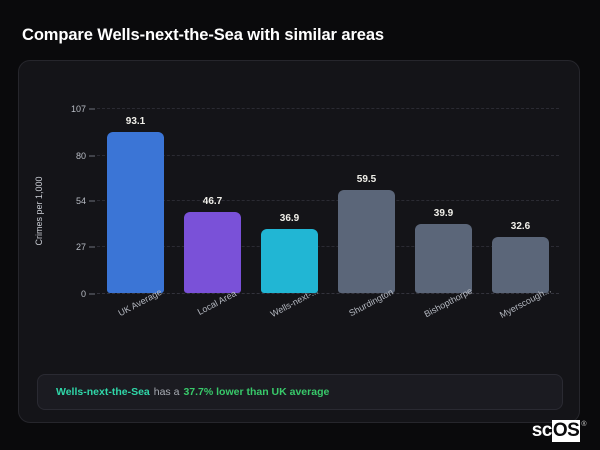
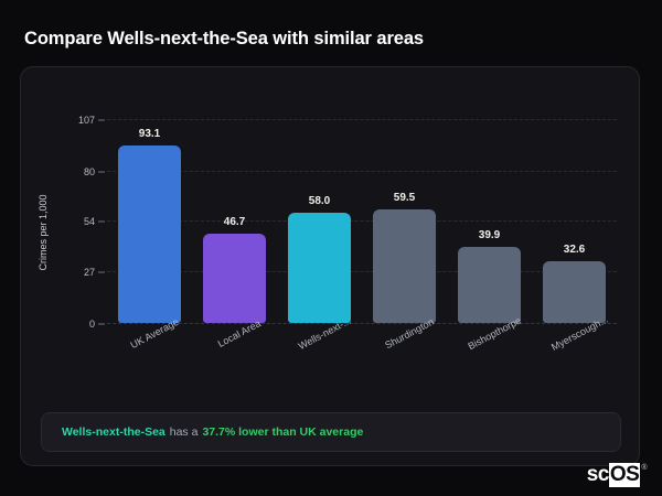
Wells-next-...: 36.9 -> 58.0
